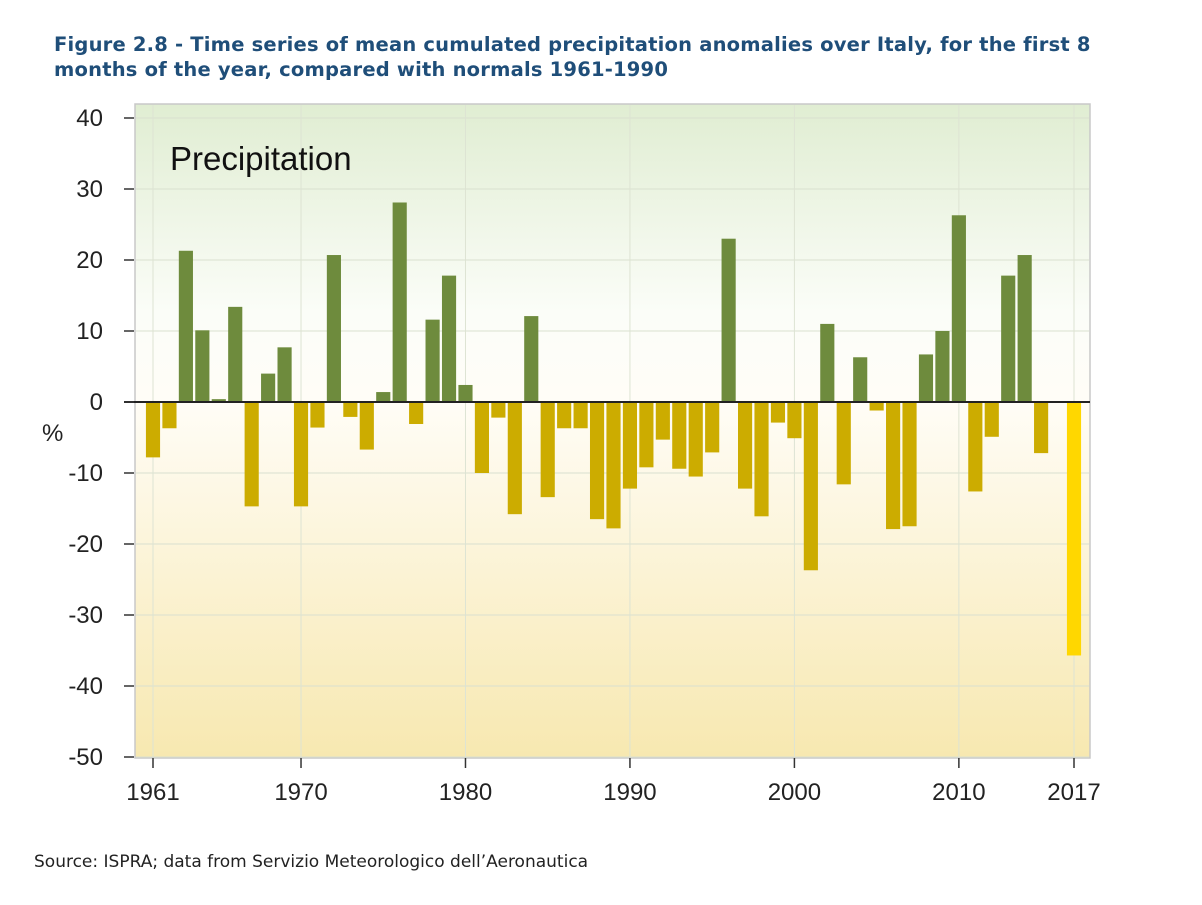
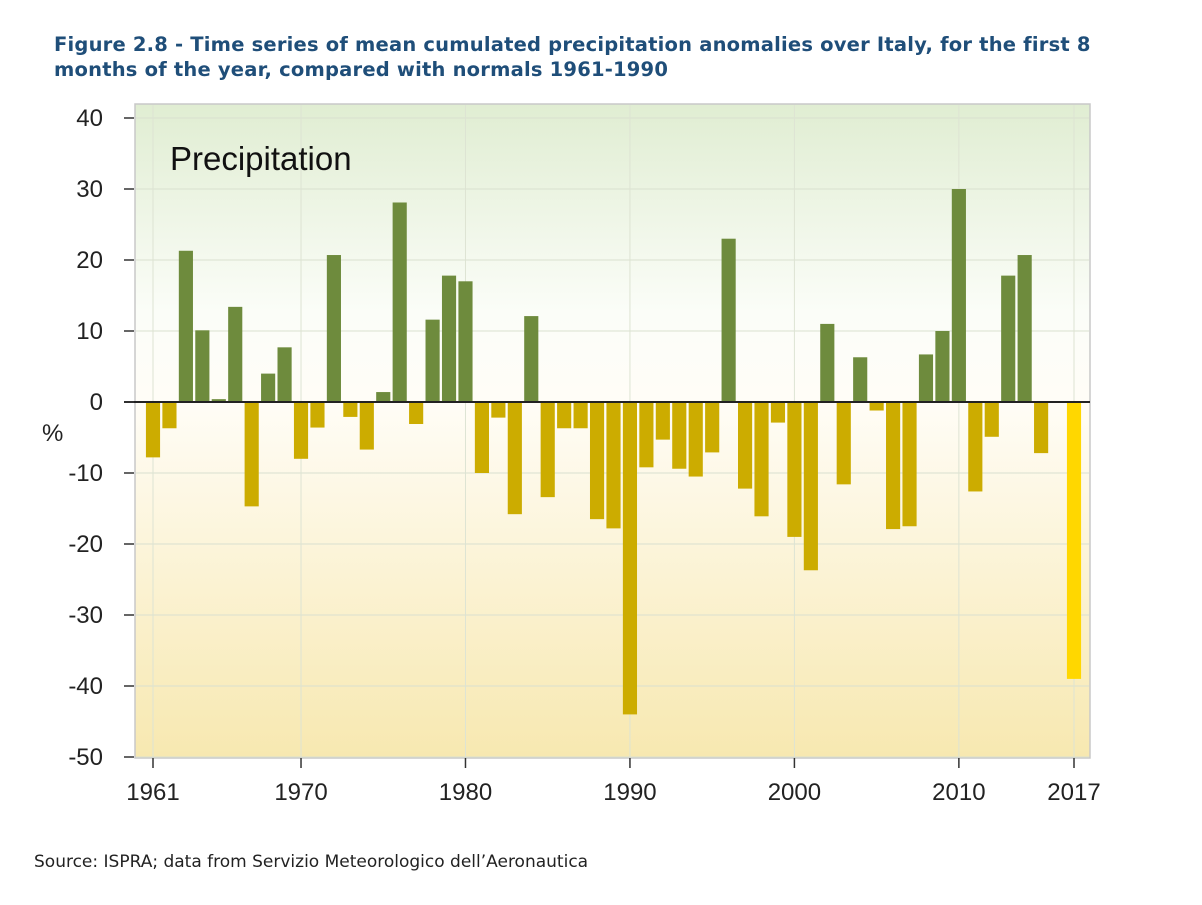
1970: -15 -> -8
1980: 2 -> 17
1990: -12 -> -44
2000: -5 -> -19
2010: 26 -> 30
2017: -36 -> -39
